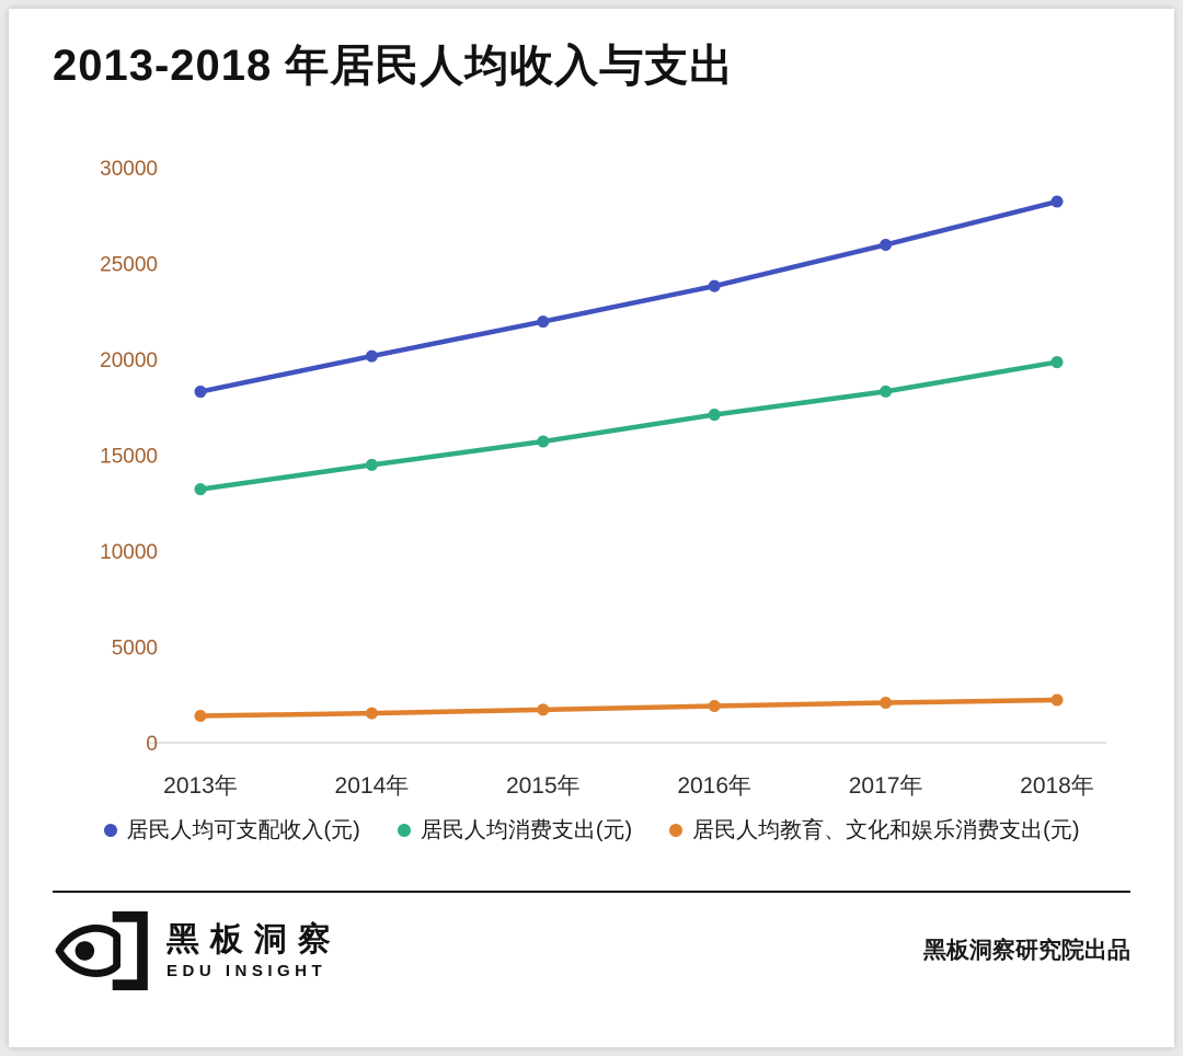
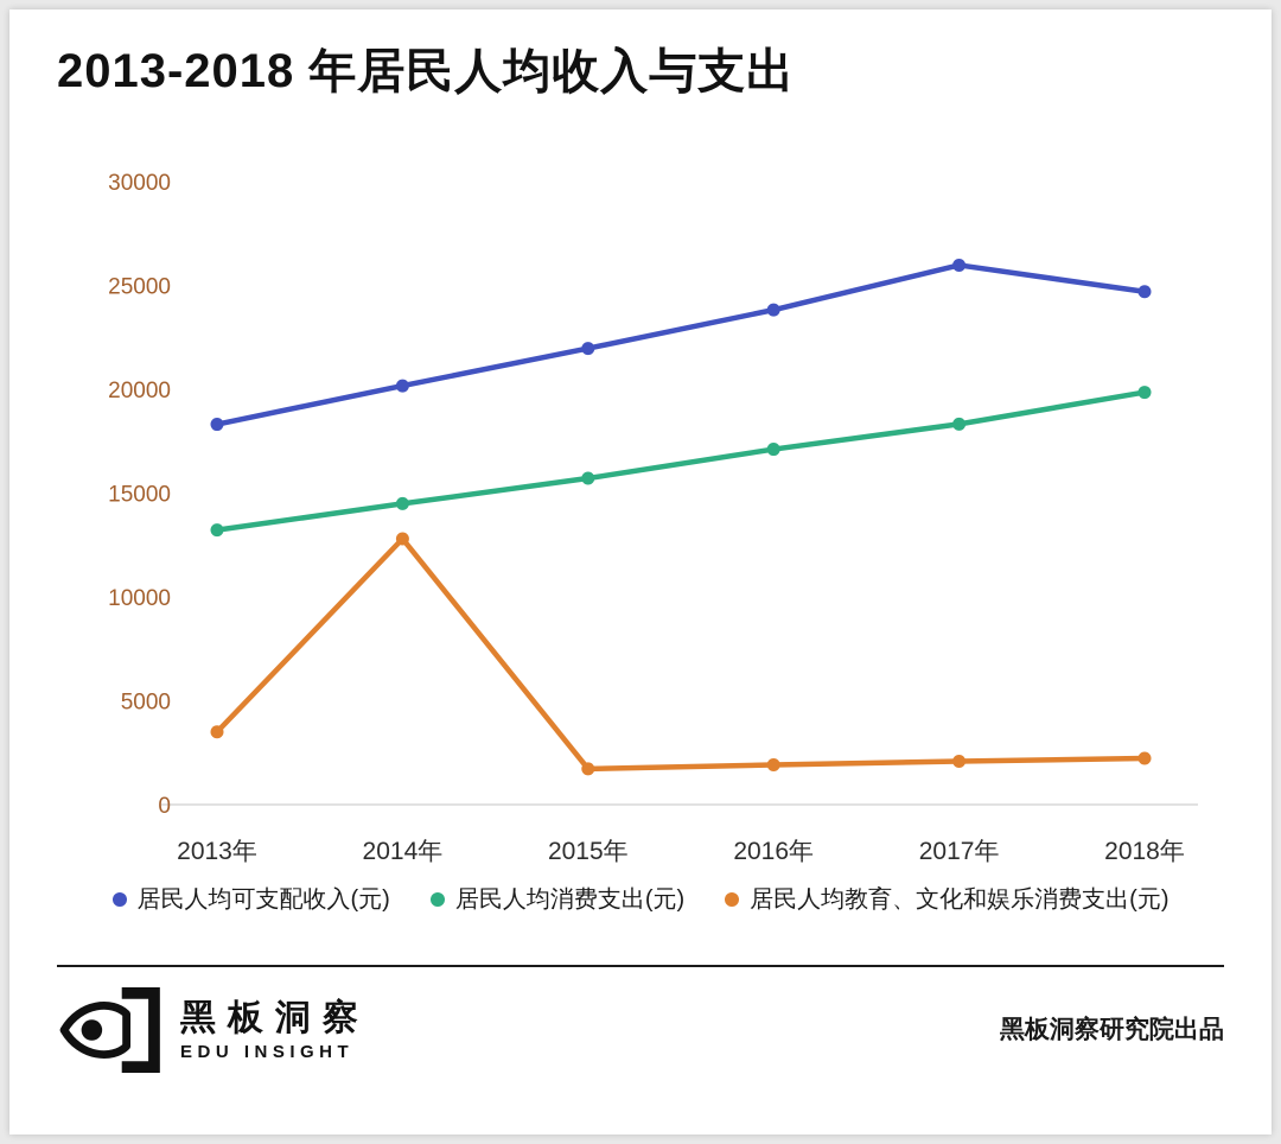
居民人均教育、文化和娱乐消费支出(元)/2013年: 1400 -> 3500
居民人均教育、文化和娱乐消费支出(元)/2014年: 1500 -> 12800
居民人均可支配收入(元)/2018年: 28200 -> 24700
